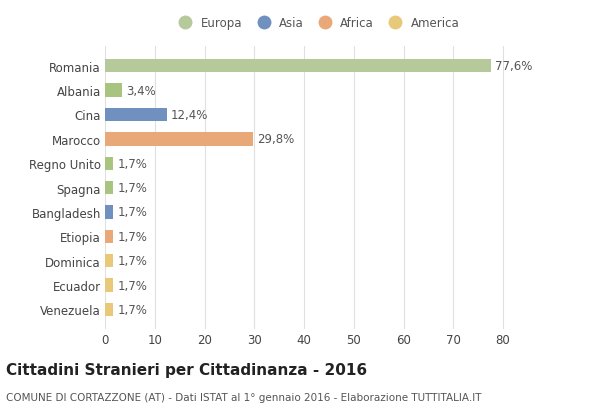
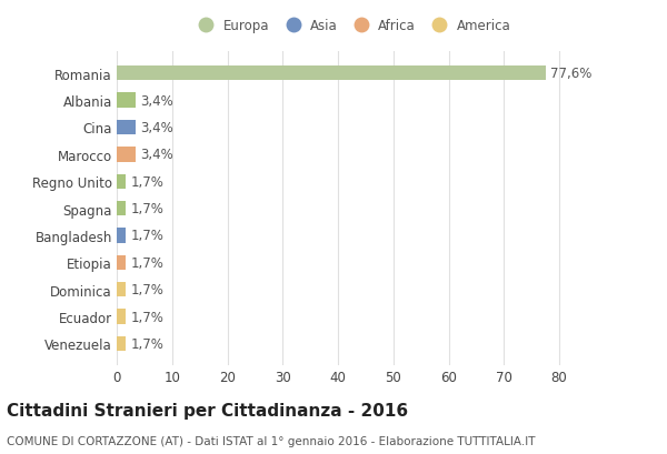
Cina: 12,4% -> 3,4%
Marocco: 29,8% -> 3,4%
